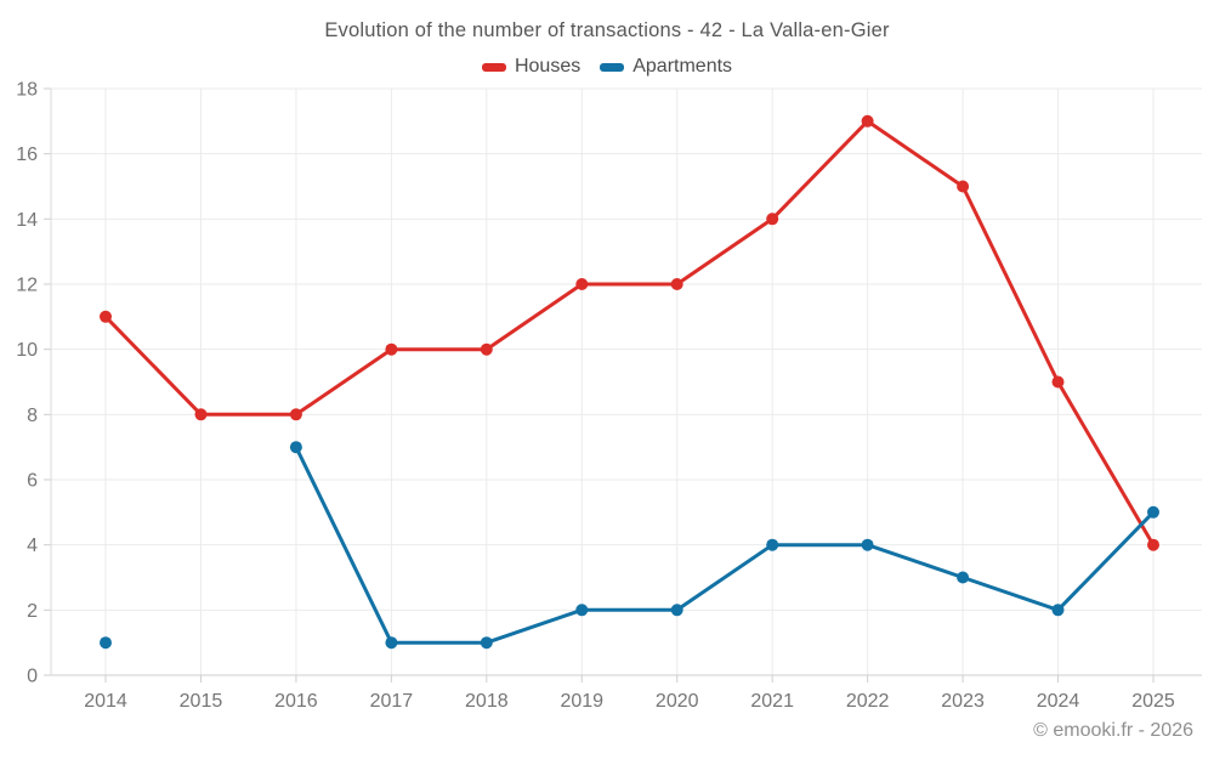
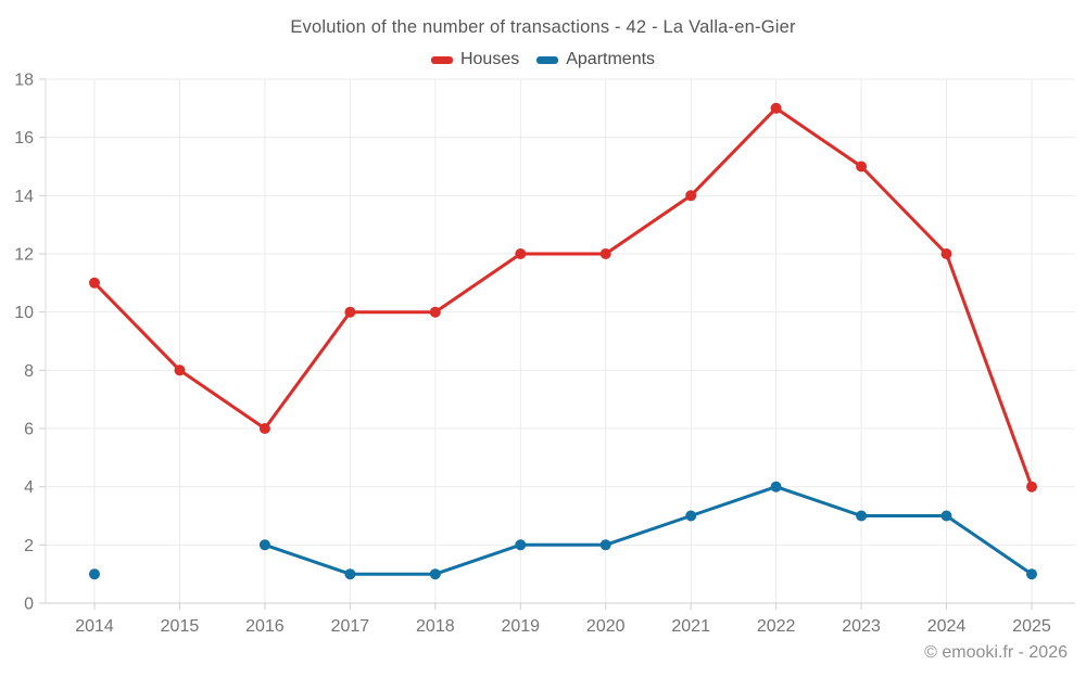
Houses/2016: 8 -> 6
Apartments/2016: 7 -> 2
Apartments/2021: 4 -> 3
Houses/2024: 9 -> 12
Apartments/2024: 2 -> 3
Apartments/2025: 5 -> 1
